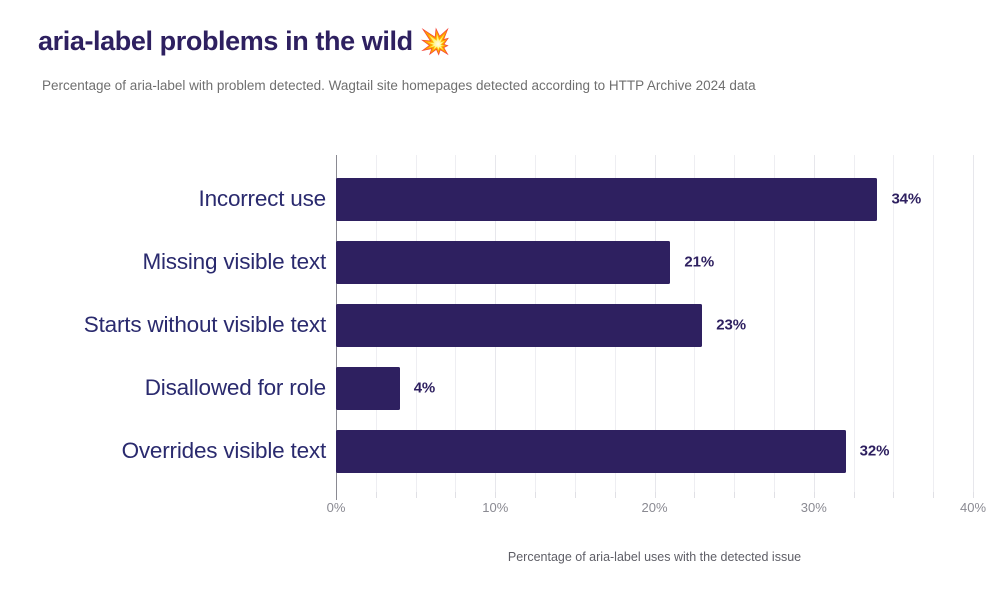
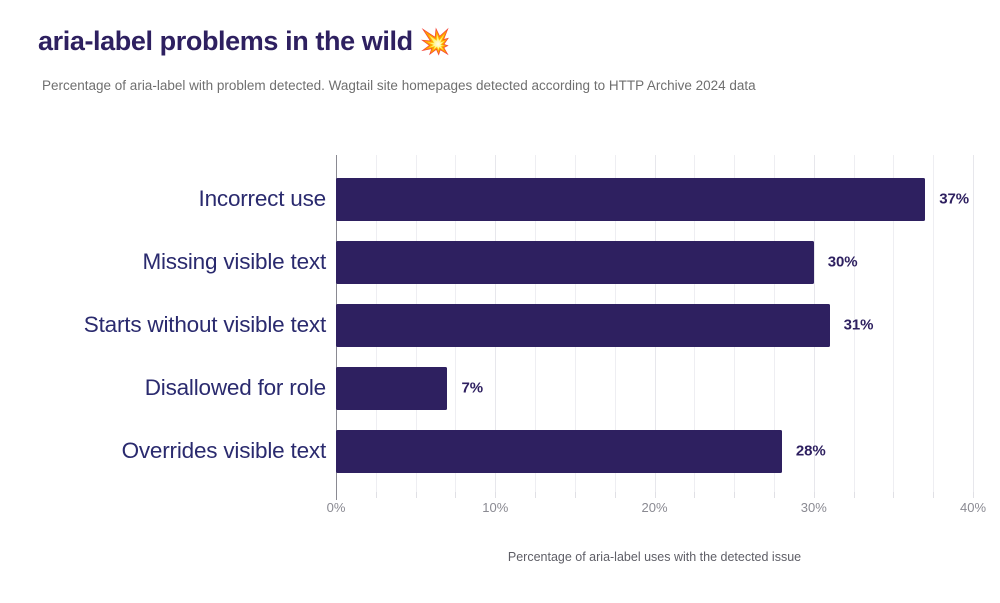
Incorrect use: 34% -> 37%
Missing visible text: 21% -> 30%
Starts without visible text: 23% -> 31%
Disallowed for role: 4% -> 7%
Overrides visible text: 32% -> 28%
